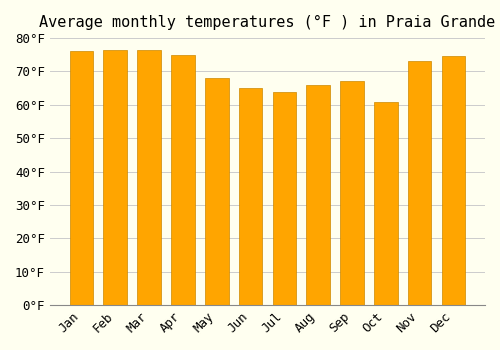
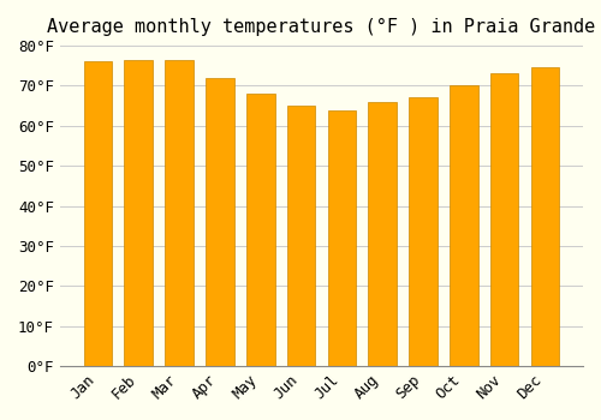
Apr: 75.0°F -> 72.0°F
Oct: 61.0°F -> 70.0°F
